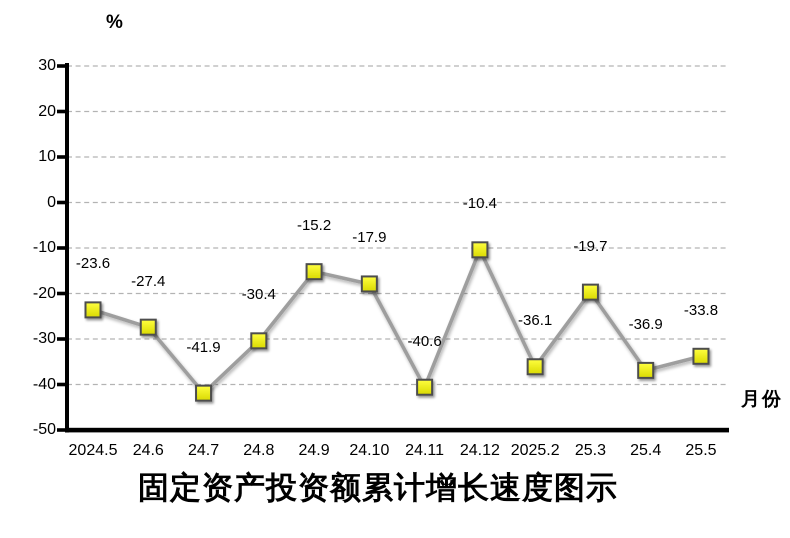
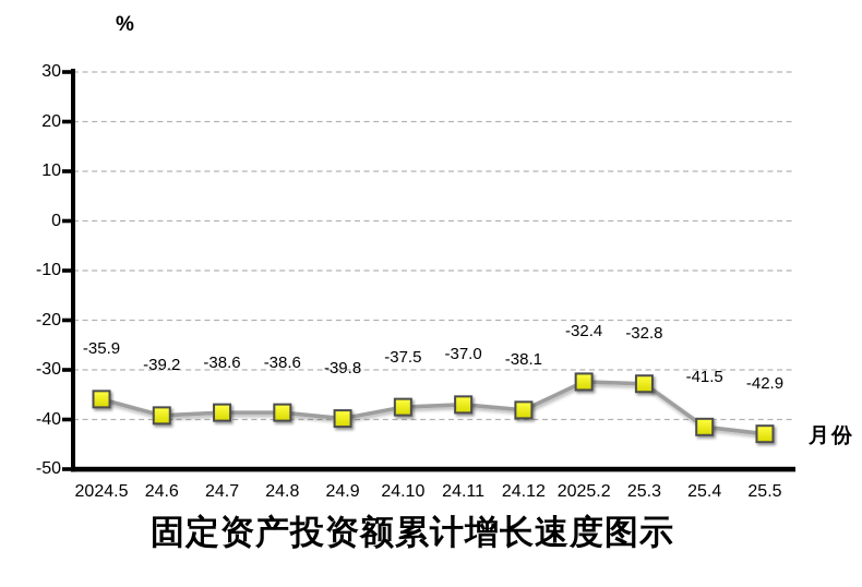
2024.5: -23.6 -> -35.9
24.6: -27.4 -> -39.2
24.7: -41.9 -> -38.6
24.8: -30.4 -> -38.6
24.9: -15.2 -> -39.8
24.10: -17.9 -> -37.5
24.11: -40.6 -> -37.0
24.12: -10.4 -> -38.1
2025.2: -36.1 -> -32.4
25.3: -19.7 -> -32.8
25.4: -36.9 -> -41.5
25.5: -33.8 -> -42.9
